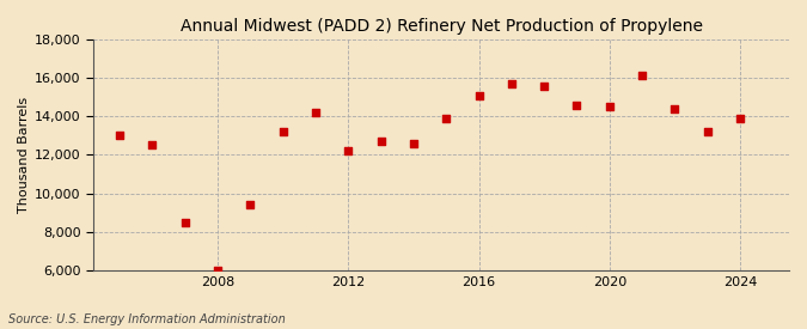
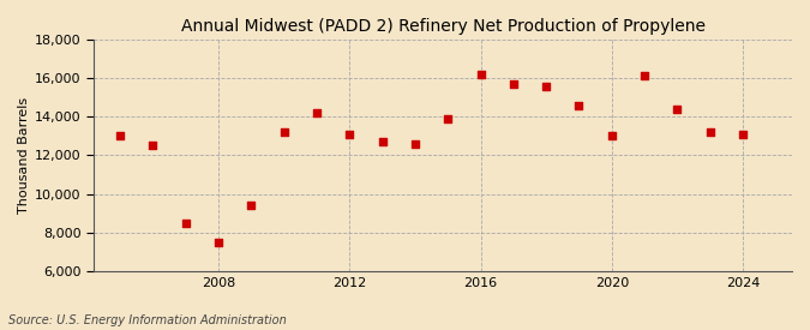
2008: 6,000 -> 7,500
2012: 12,200 -> 13,100
2016: 15,100 -> 16,200
2020: 14,500 -> 13,000
2024: 13,900 -> 13,100
